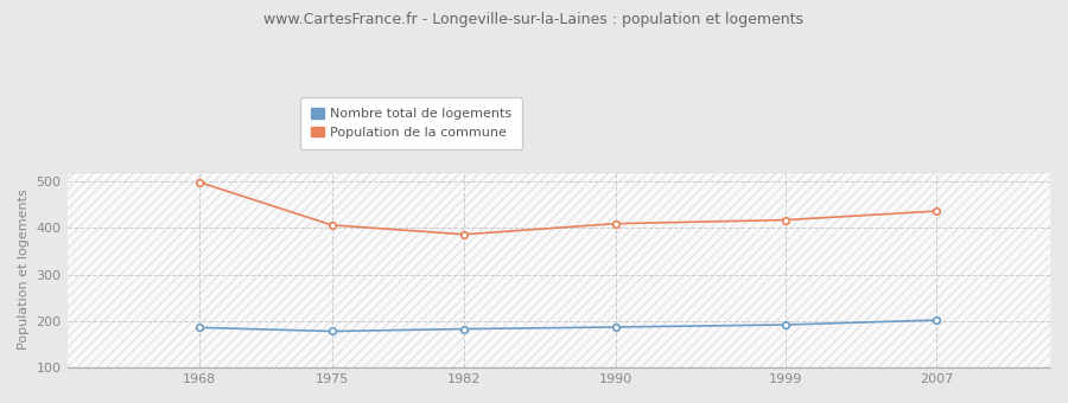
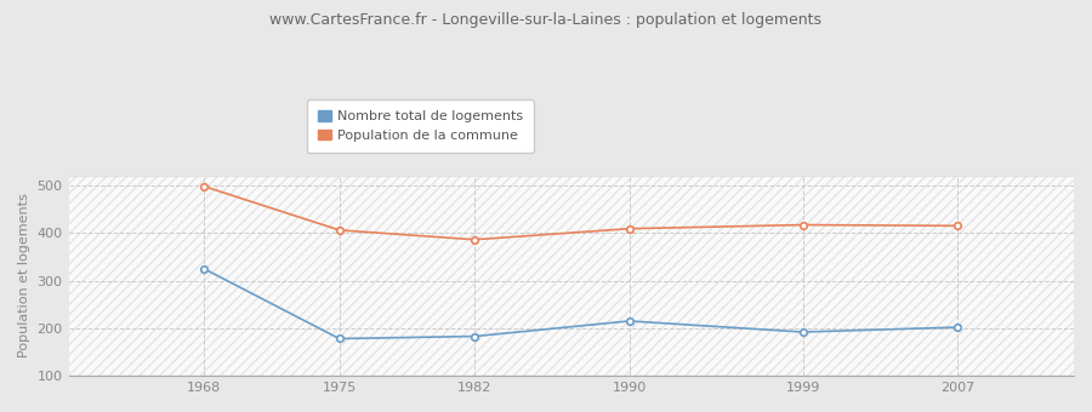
Nombre total de logements/1968: 186 -> 325
Nombre total de logements/1990: 187 -> 215
Population de la commune/2007: 436 -> 415
